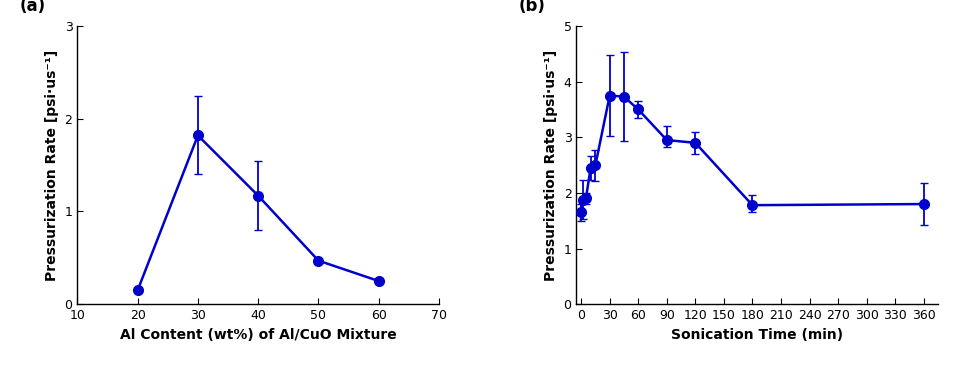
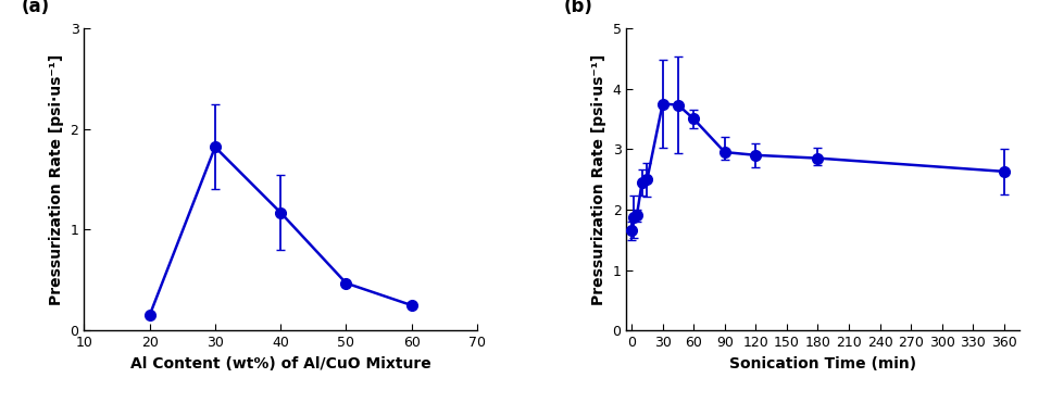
180: 1.78 -> 2.85
360: 1.80 -> 2.63
